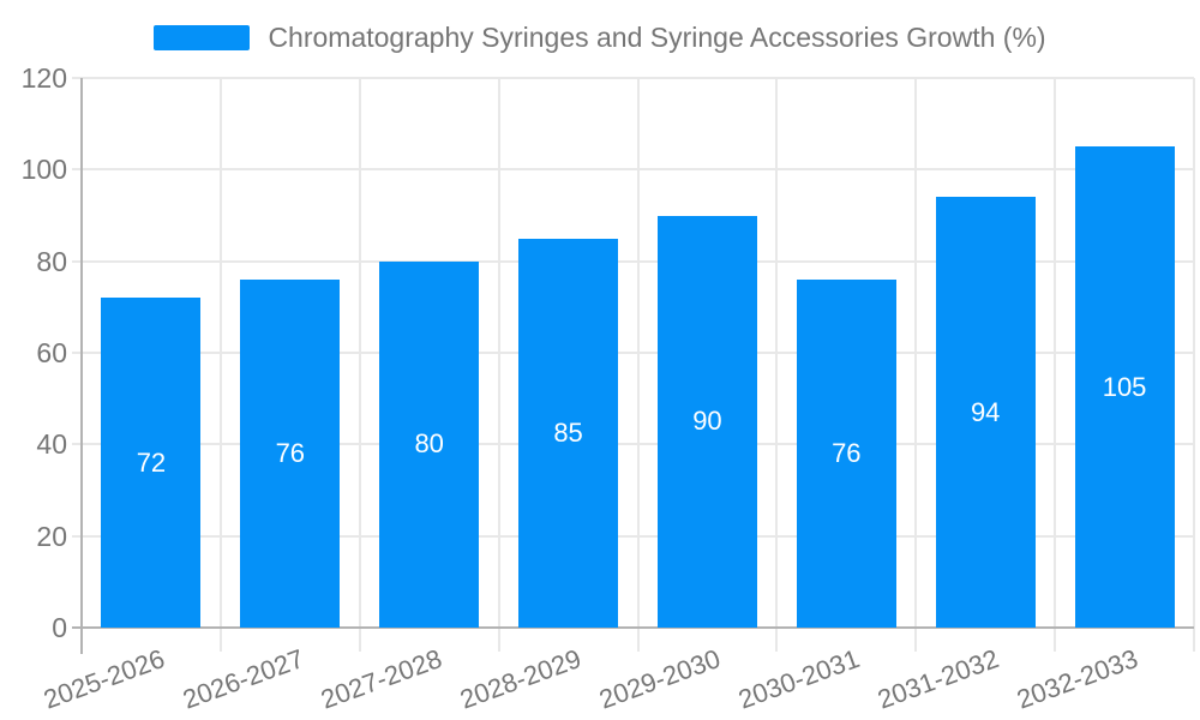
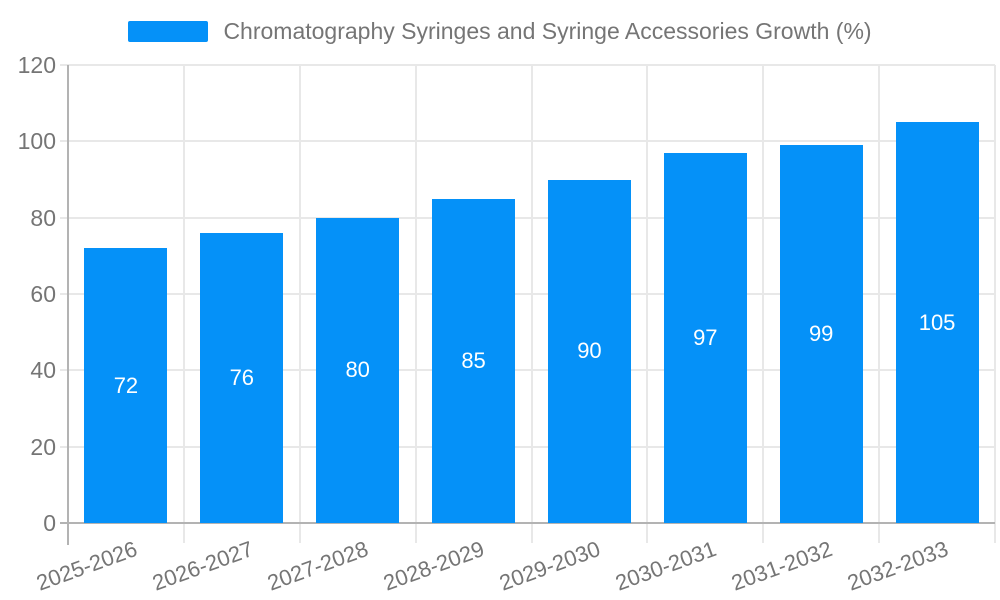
2030-2031: 76 -> 97
2031-2032: 94 -> 99
